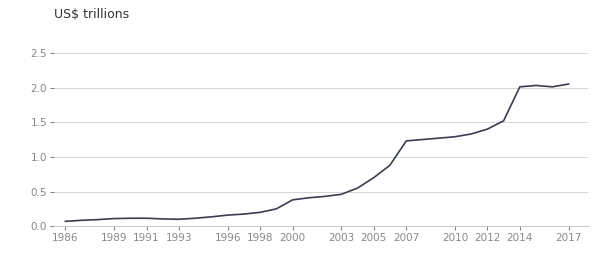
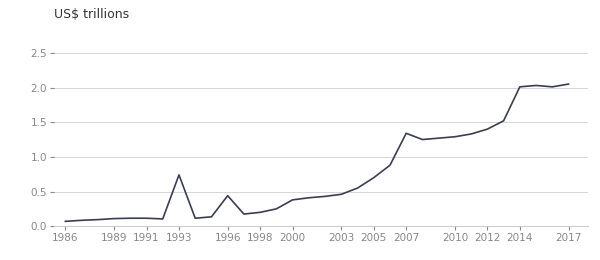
1993: 0.10 -> 0.74
1996: 0.16 -> 0.44
2007: 1.23 -> 1.34
